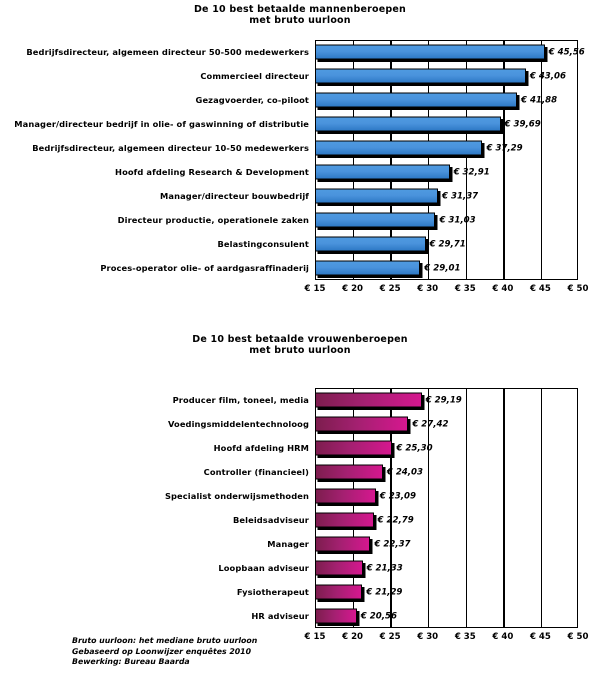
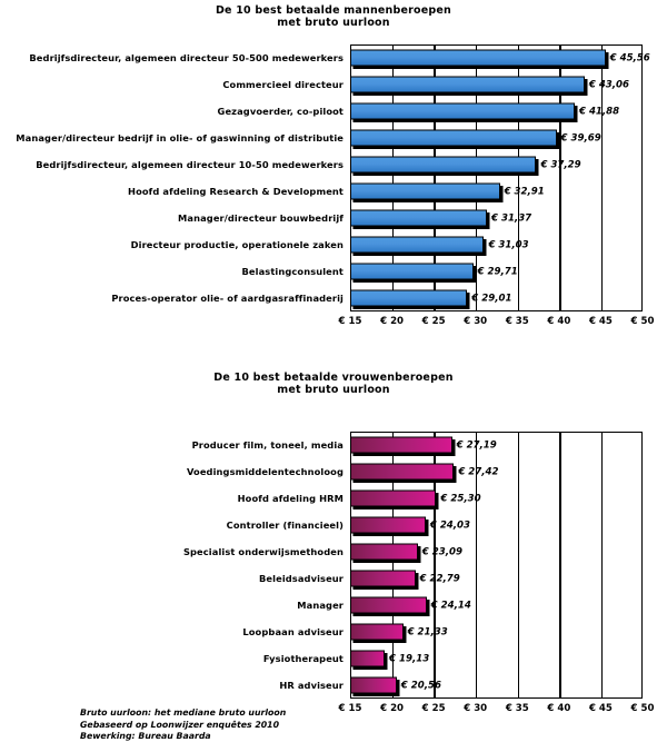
De 10 best betaalde vrouwenberoepen/Producer film, toneel, media: 29,19 -> 27,19
De 10 best betaalde vrouwenberoepen/Manager: 22,37 -> 24,14
De 10 best betaalde vrouwenberoepen/Fysiotherapeut: 21,29 -> 19,13
